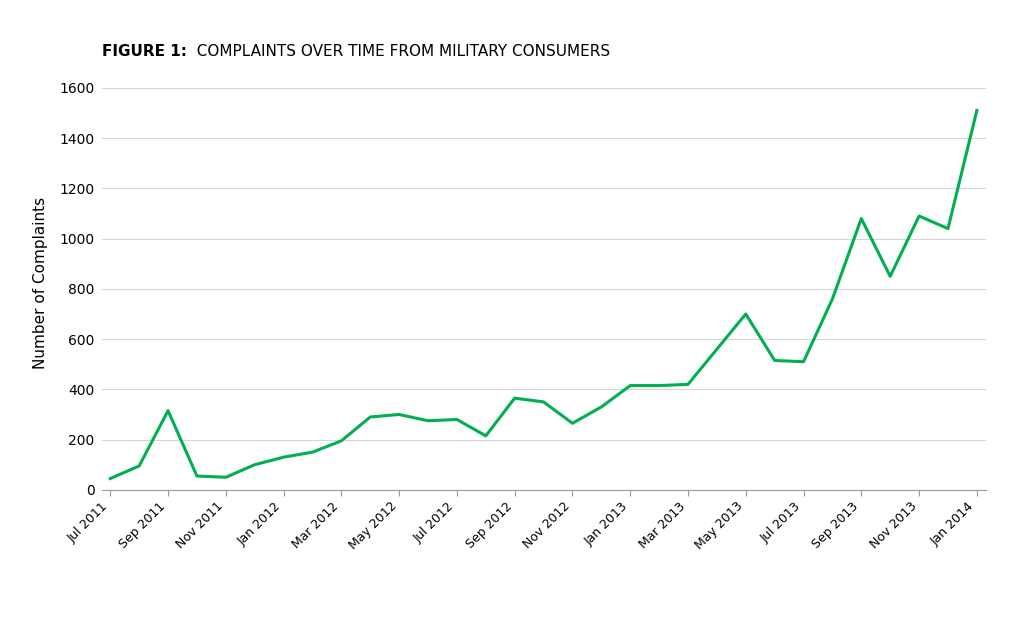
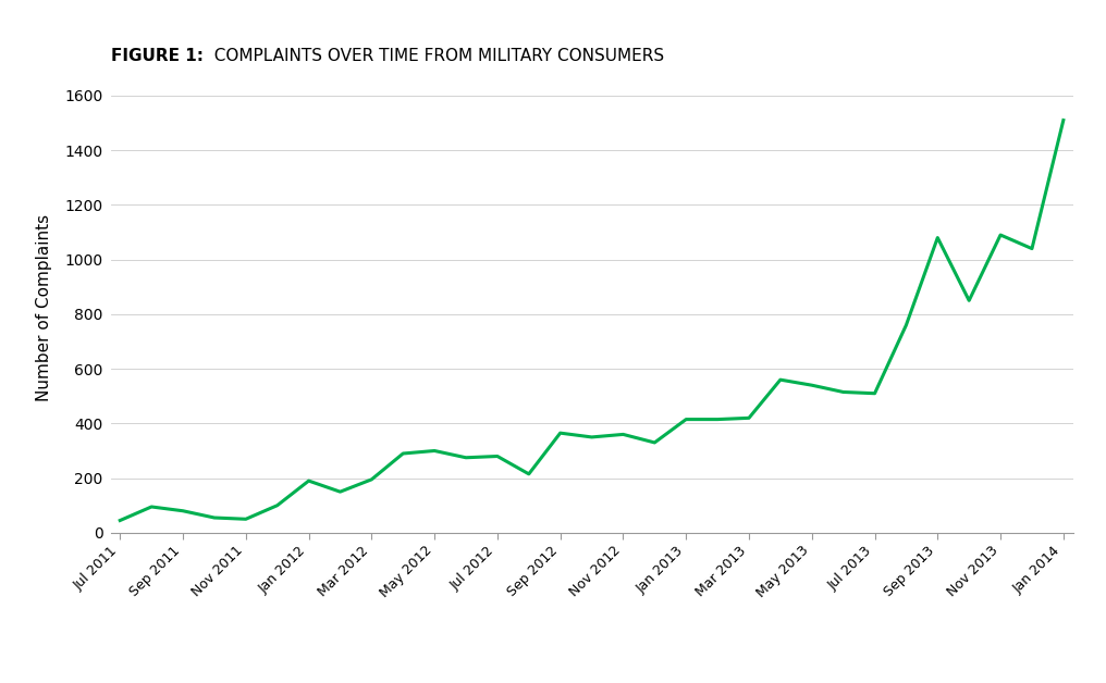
Sep 2011: 315 -> 80
Jan 2012: 130 -> 190
Nov 2012: 265 -> 360
May 2013: 700 -> 540
